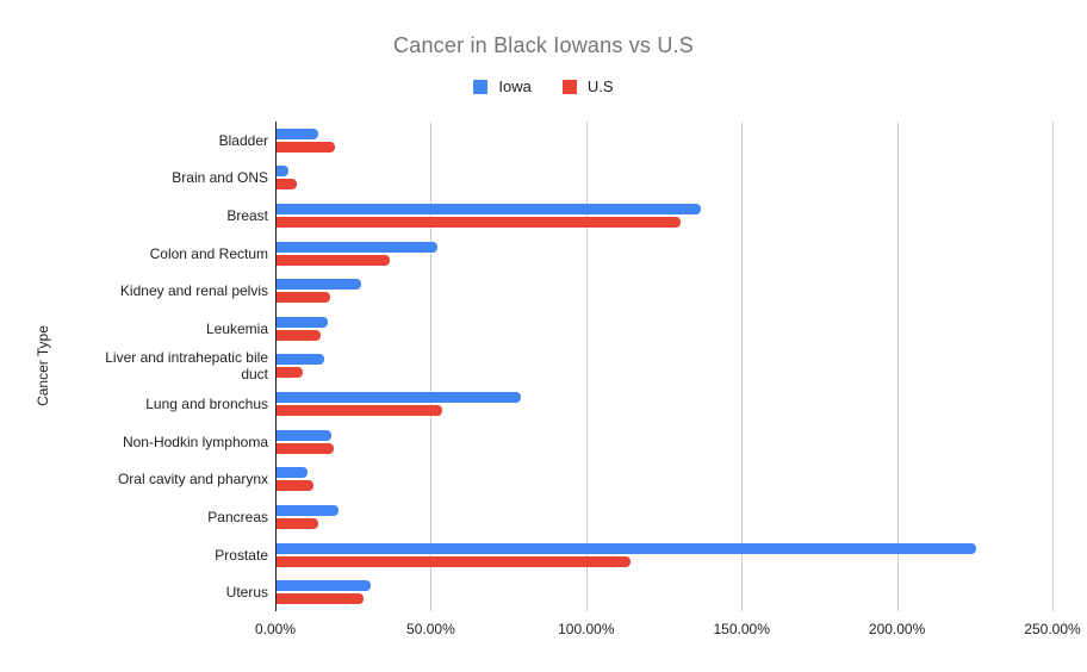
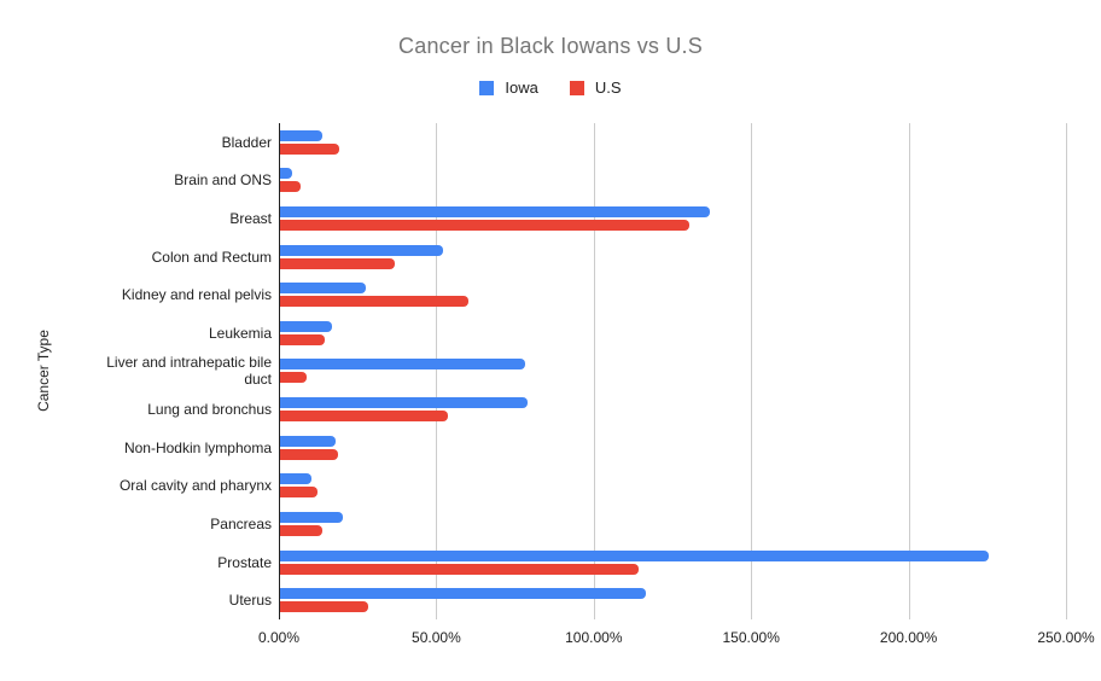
U.S/Kidney and renal pelvis: 17% -> 60%
Iowa/Liver and intrahepatic bile duct: 15% -> 78%
Iowa/Uterus: 30% -> 116%
